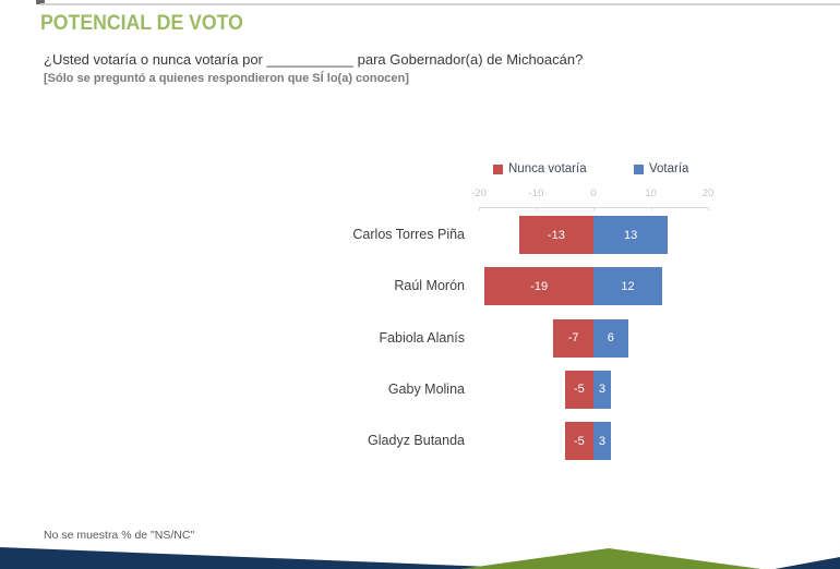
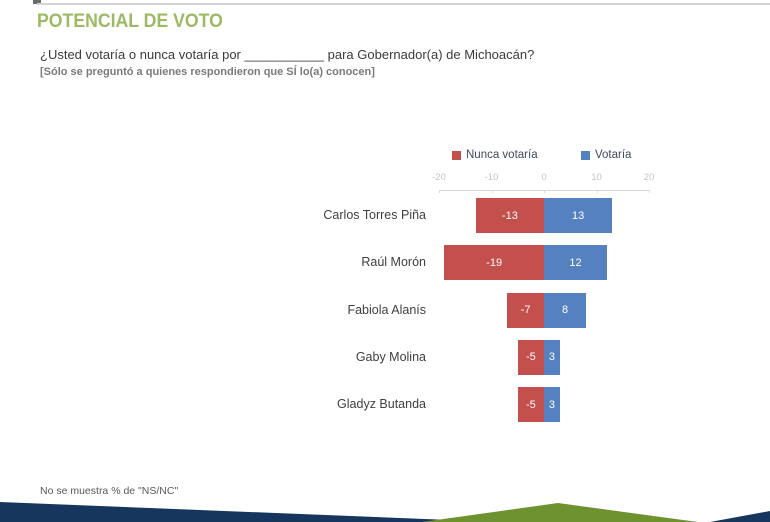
Votaría/Fabiola Alanís: 6 -> 8
